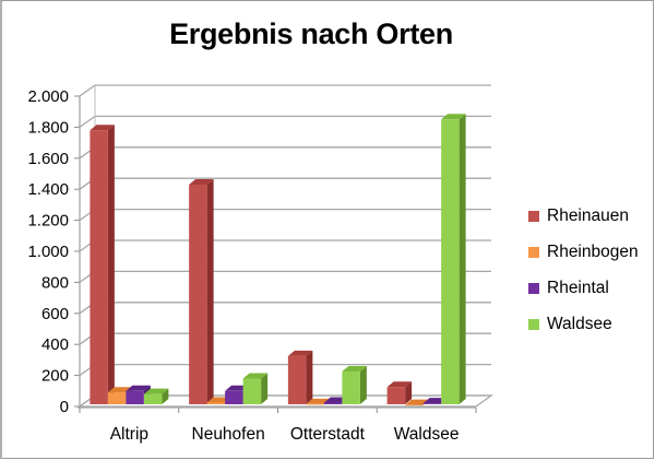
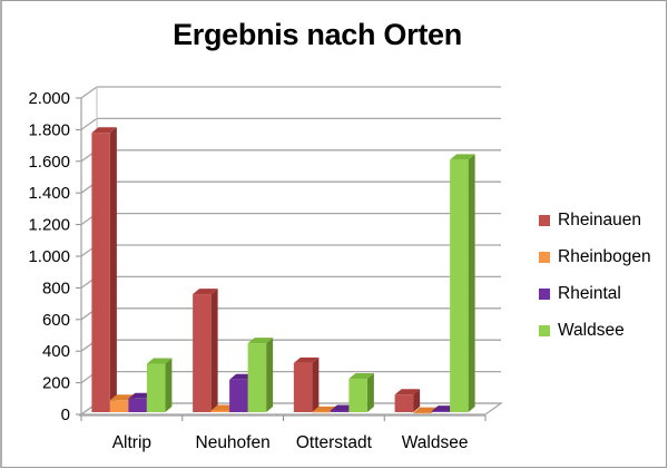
Waldsee/Altrip: 80 -> 320
Rheinauen/Neuhofen: 1430 -> 760
Rheintal/Neuhofen: 100 -> 220
Waldsee/Neuhofen: 180 -> 450
Waldsee/Waldsee: 1850 -> 1610
